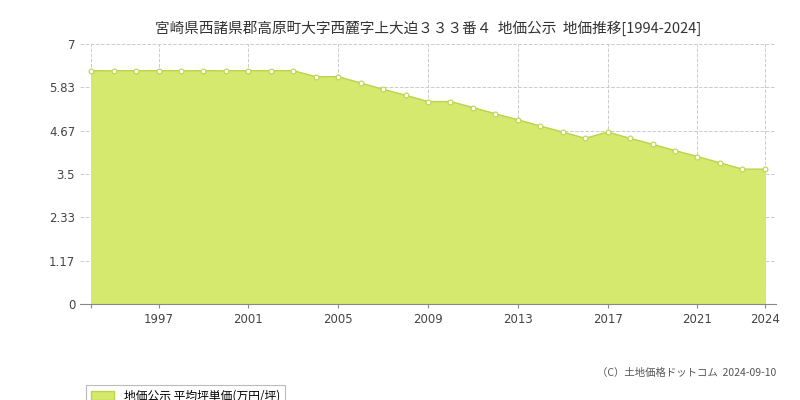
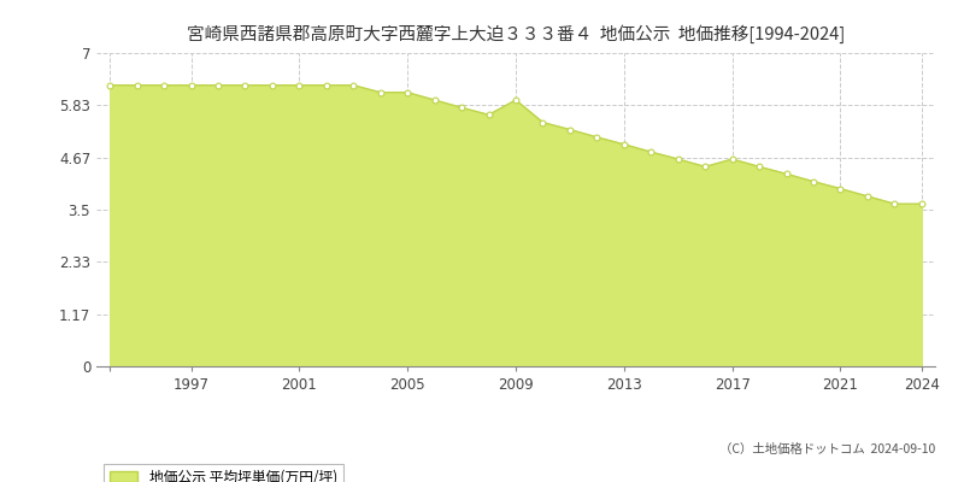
2009: 5.45 -> 5.95
